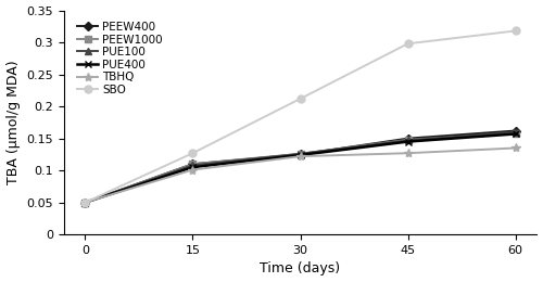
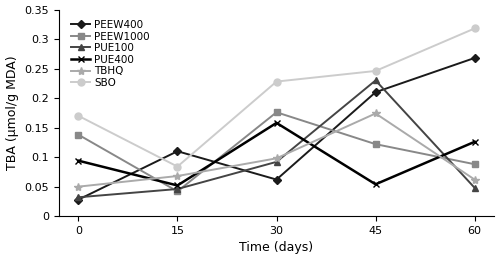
PEEW400/0: 0.050 -> 0.028
PEEW1000/0: 0.050 -> 0.138
PUE100/0: 0.050 -> 0.032
PUE400/0: 0.050 -> 0.094
SBO/0: 0.050 -> 0.170
PEEW1000/15: 0.110 -> 0.042
PUE100/15: 0.108 -> 0.046
PUE400/15: 0.105 -> 0.052
TBHQ/15: 0.101 -> 0.068
SBO/15: 0.127 -> 0.084
PEEW400/30: 0.125 -> 0.062
PEEW1000/30: 0.126 -> 0.176
PUE100/30: 0.126 -> 0.092
PUE400/30: 0.124 -> 0.158
TBHQ/30: 0.122 -> 0.098
SBO/30: 0.212 -> 0.228
PEEW400/45: 0.150 -> 0.210
PEEW1000/45: 0.148 -> 0.122
PUE100/45: 0.147 -> 0.230
PUE400/45: 0.145 -> 0.054
TBHQ/45: 0.127 -> 0.174
SBO/45: 0.298 -> 0.246
PEEW400/60: 0.162 -> 0.268
PEEW1000/60: 0.158 -> 0.088
PUE100/60: 0.160 -> 0.048
PUE400/60: 0.157 -> 0.126
TBHQ/60: 0.135 -> 0.062
